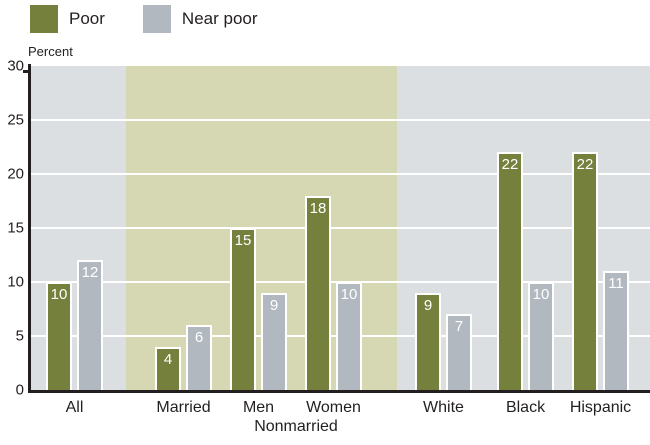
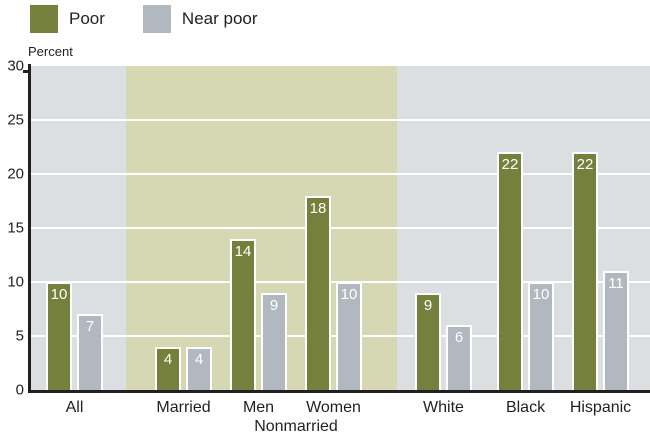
Near poor/All: 12 -> 7
Near poor/Married: 6 -> 4
Poor/Men: 15 -> 14
Near poor/White: 7 -> 6
